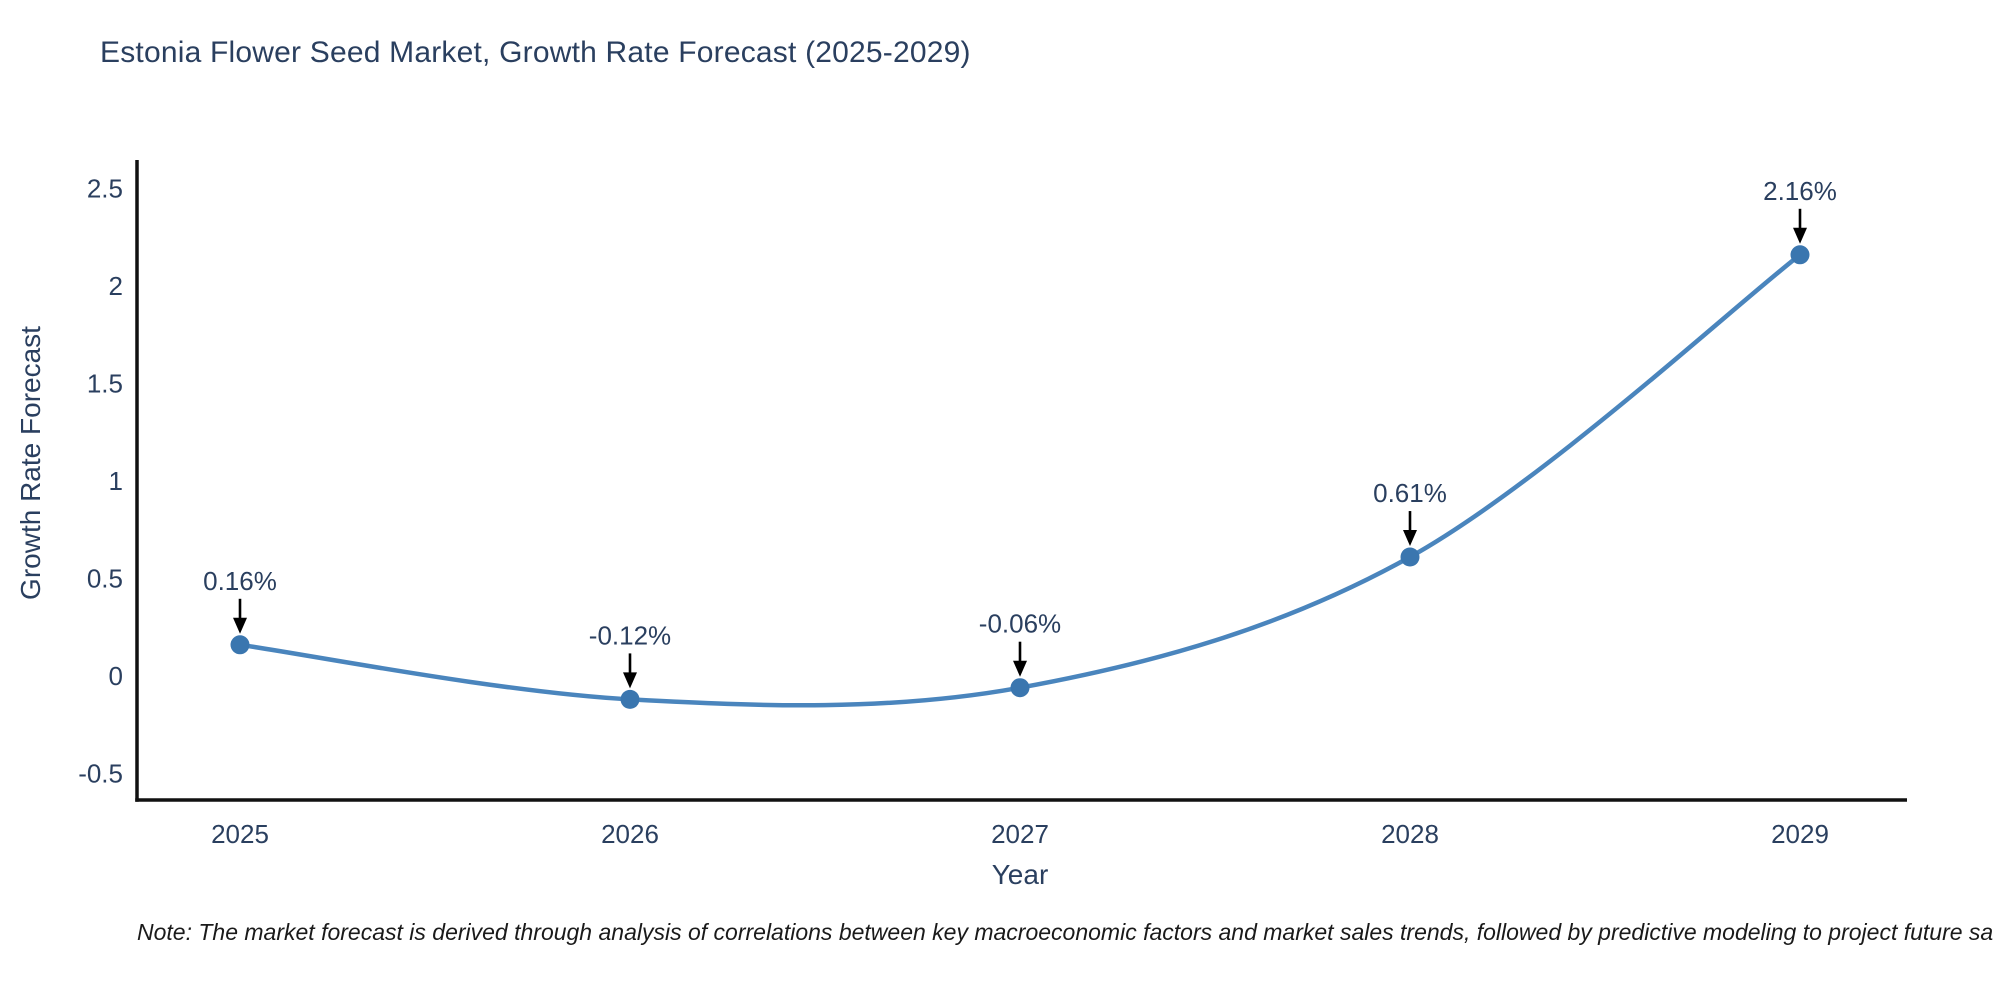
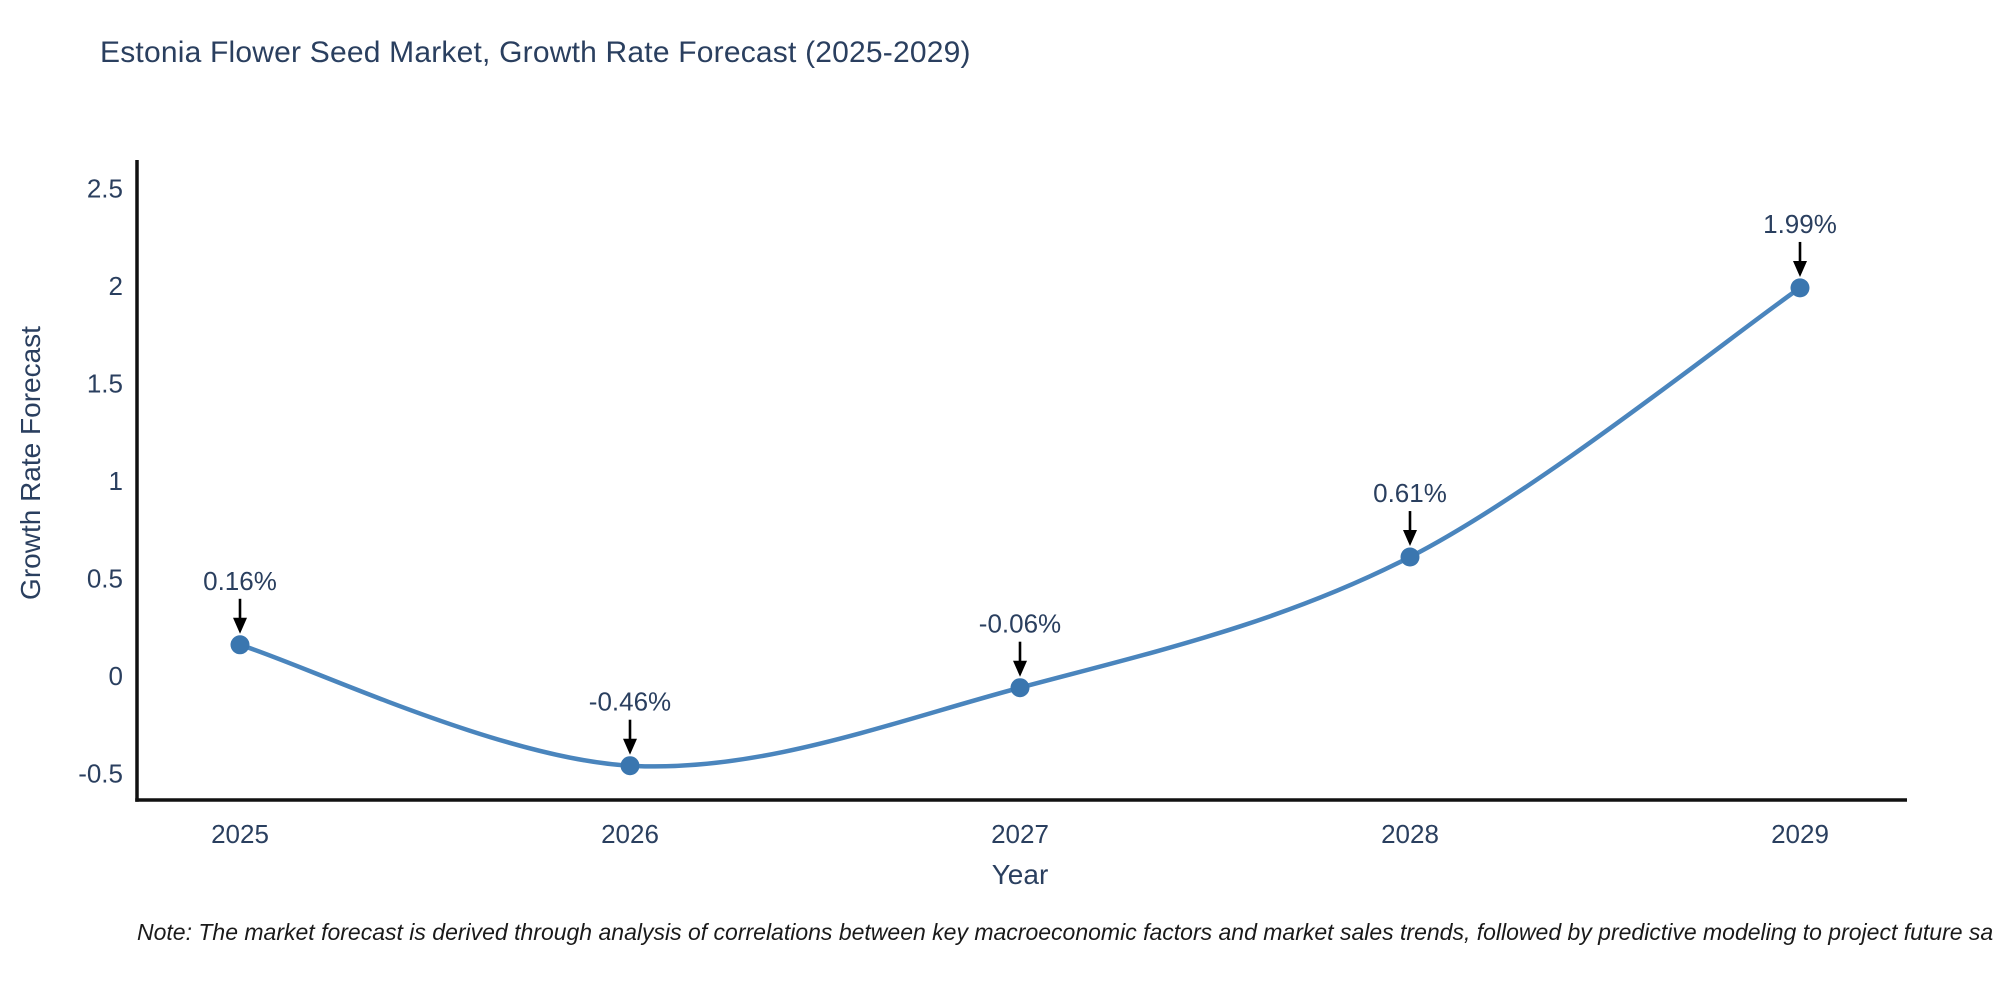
2026: -0.12% -> -0.46%
2029: 2.16% -> 1.99%
